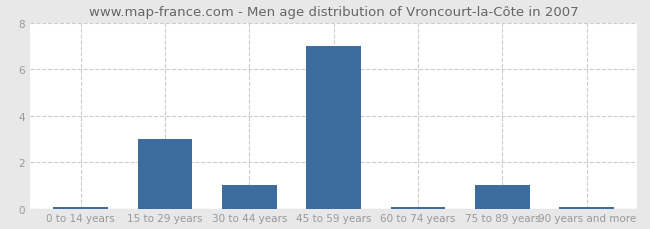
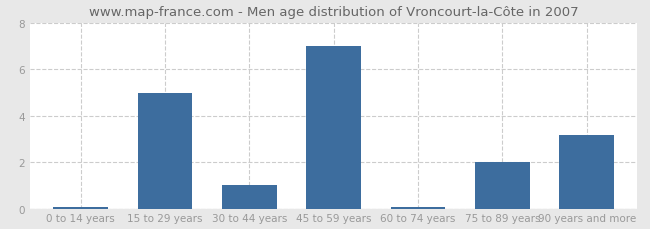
15 to 29 years: 3.00 -> 5.00
75 to 89 years: 1.00 -> 2.00
90 years and more: 0.05 -> 3.15
